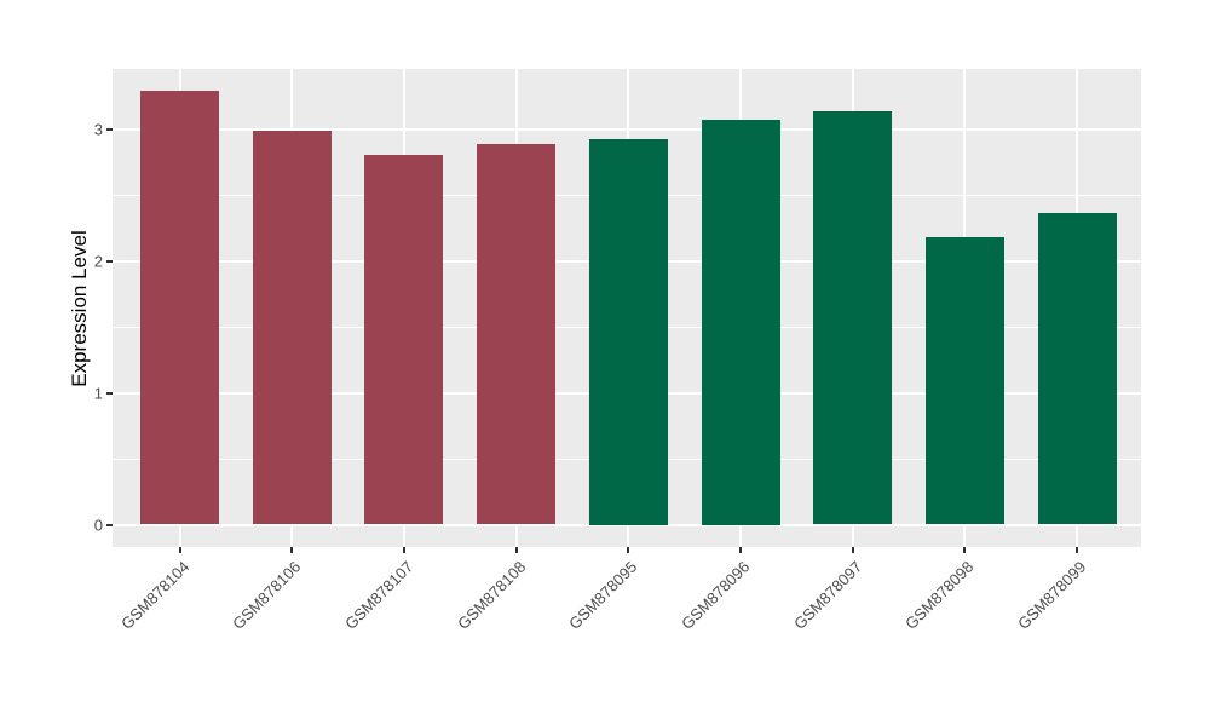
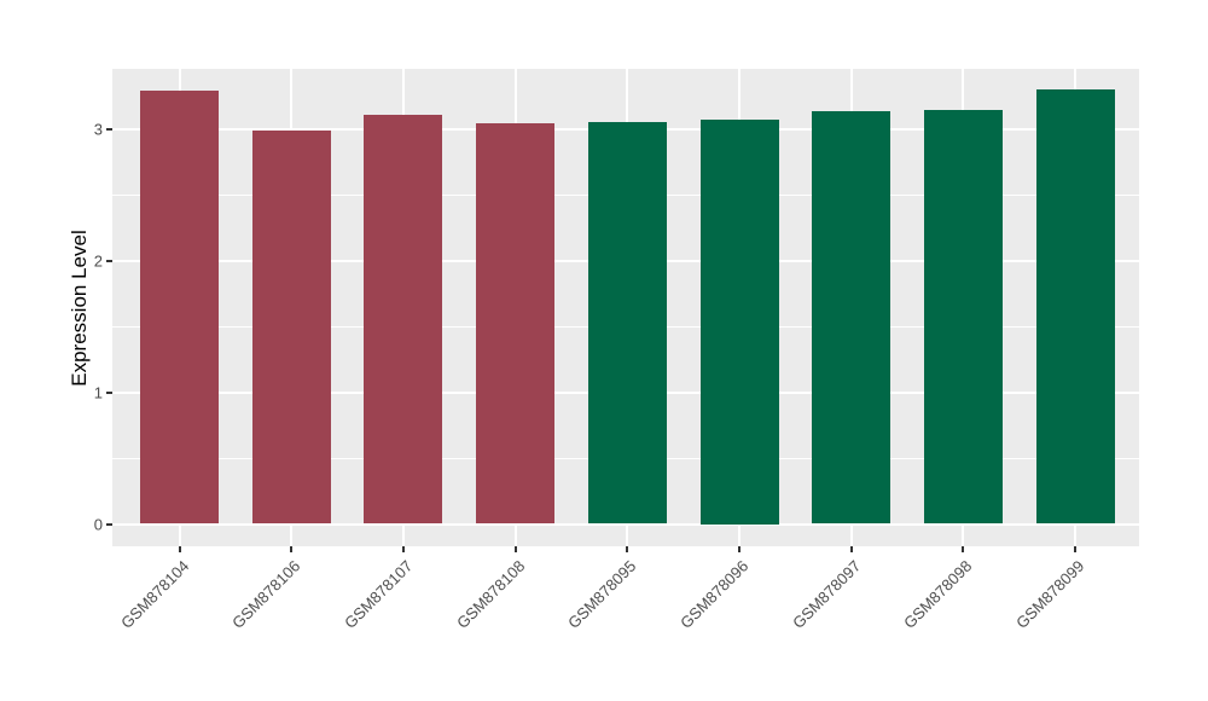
GSM878107: 2.81 -> 3.11
GSM878108: 2.89 -> 3.05
GSM878095: 2.93 -> 3.06
GSM878098: 2.18 -> 3.15
GSM878099: 2.37 -> 3.30
